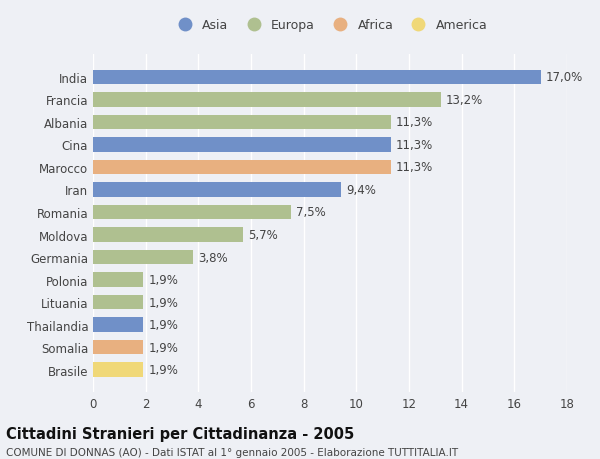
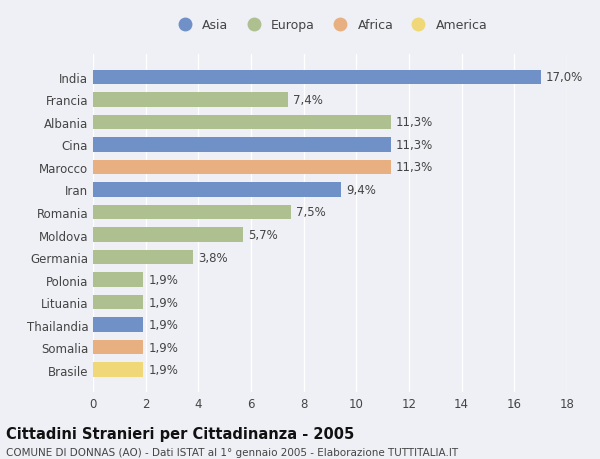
Francia: 13,2% -> 7,4%
